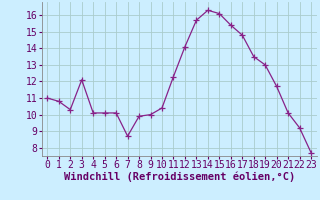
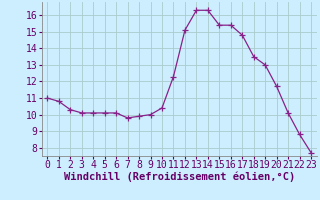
3: 12.1 -> 10.1
7: 8.7 -> 9.8
12: 14.1 -> 15.1
13: 15.7 -> 16.3
15: 16.1 -> 15.4
22: 9.2 -> 8.8
